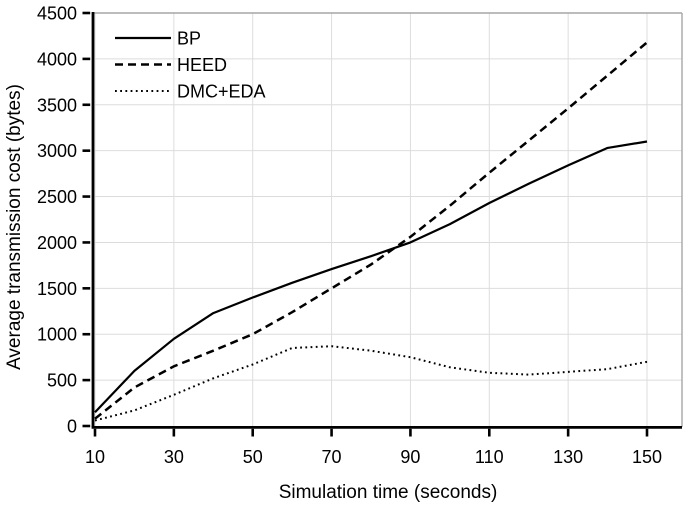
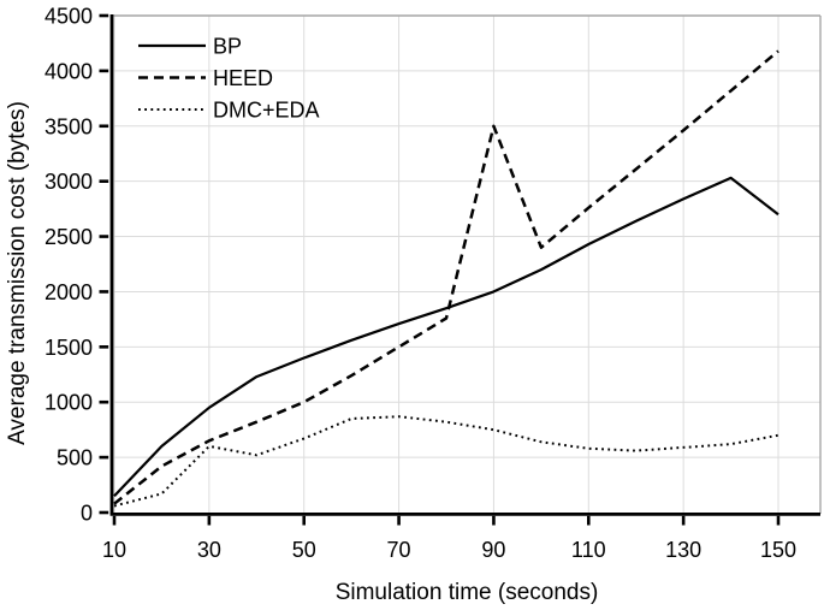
DMC+EDA/30: 300 -> 600
HEED/90: 2100 -> 3500
BP/150: 3100 -> 2700
